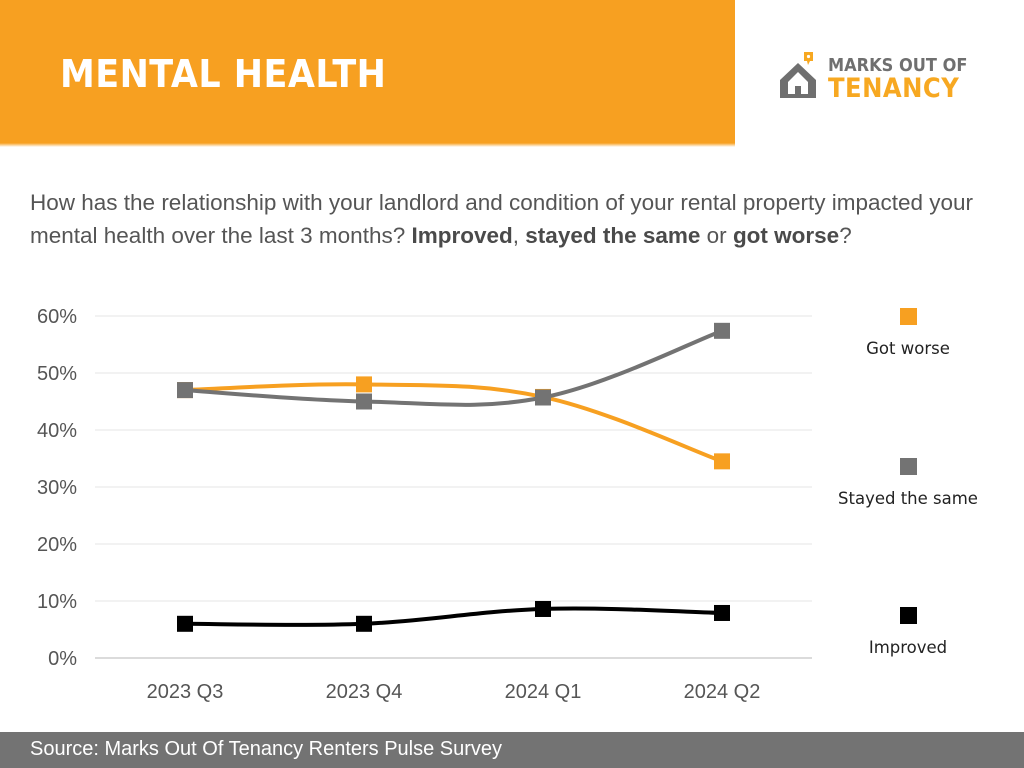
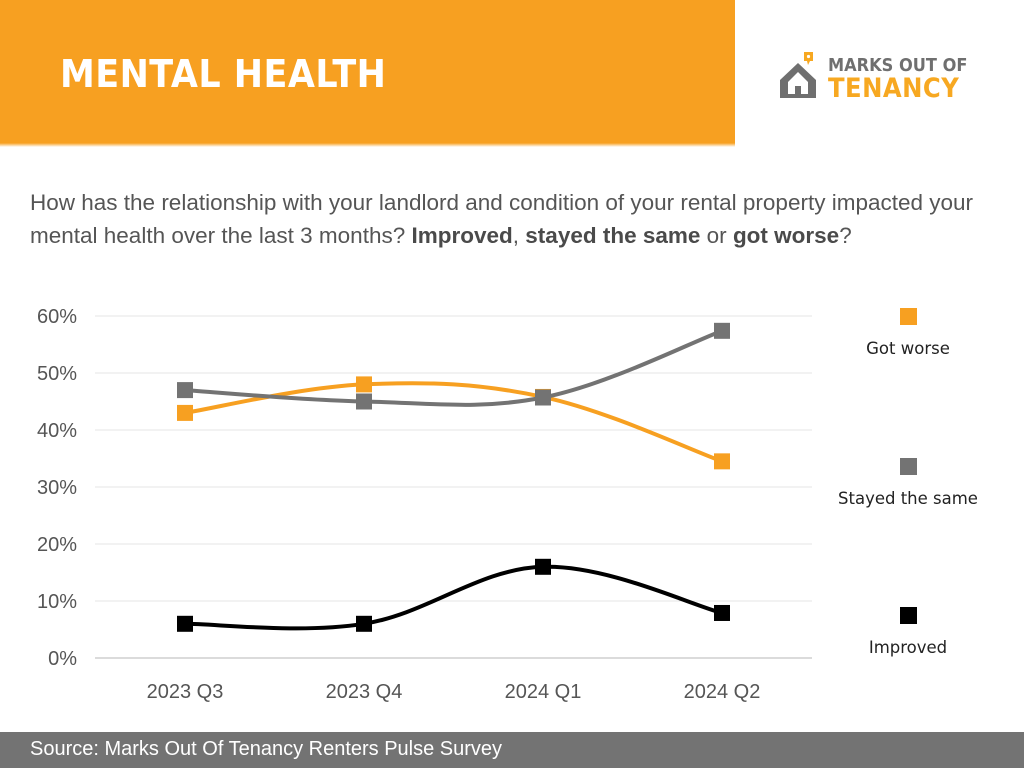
Got worse/2023 Q3: 47% -> 43%
Improved/2024 Q1: 9% -> 16%
